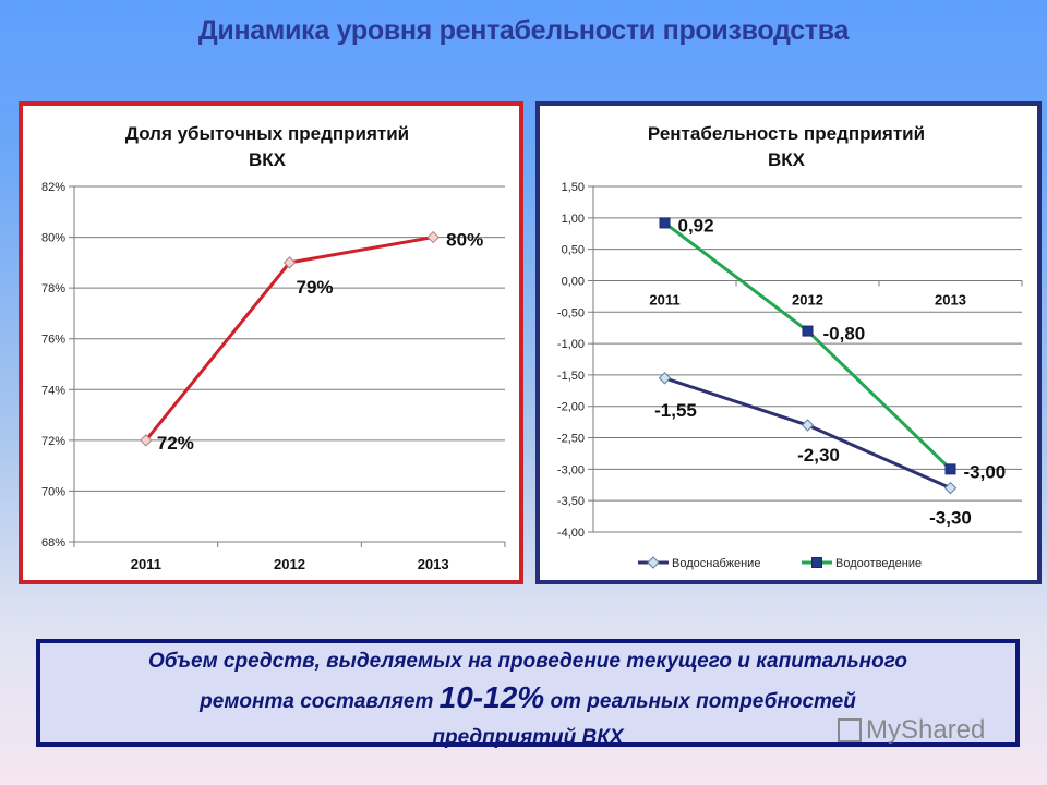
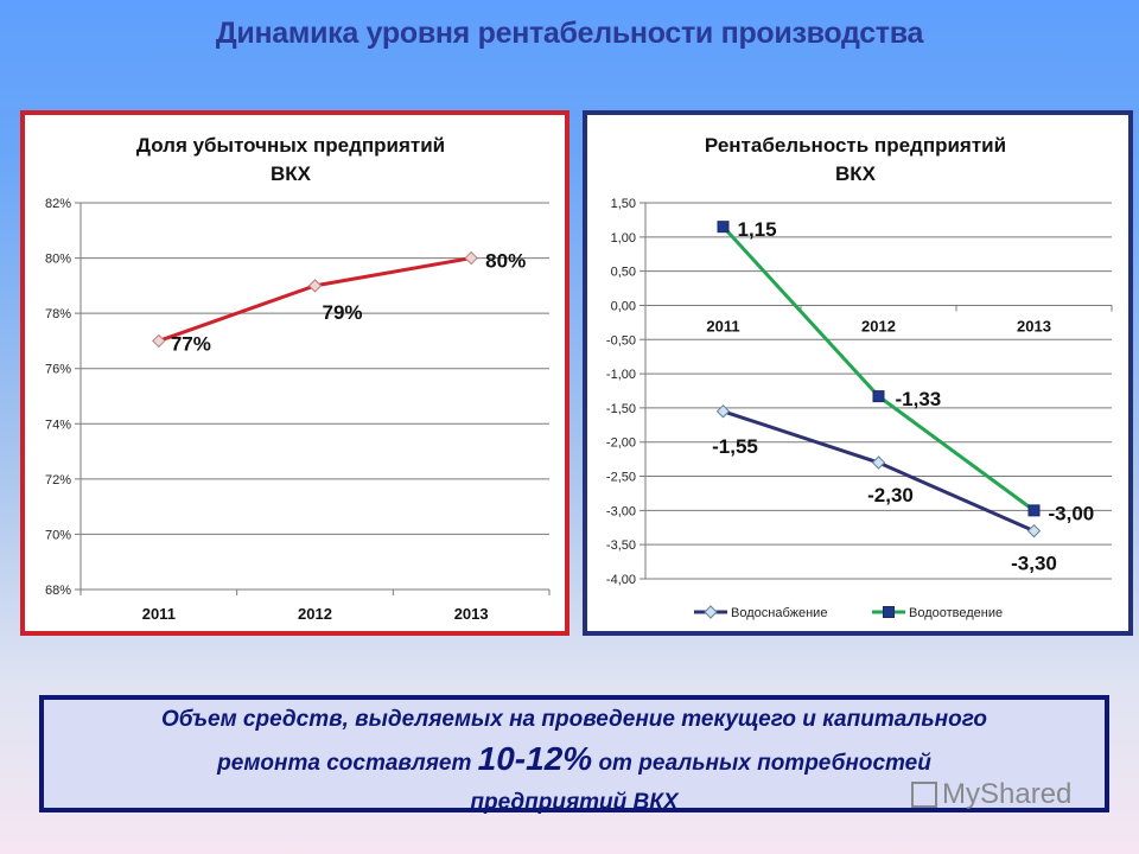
Доля убыточных предприятий ВКХ/2011: 72% -> 77%
Рентабельность предприятий ВКХ/Водоотведение/2011: 0,92 -> 1,15
Рентабельность предприятий ВКХ/Водоотведение/2012: -0,80 -> -1,33
